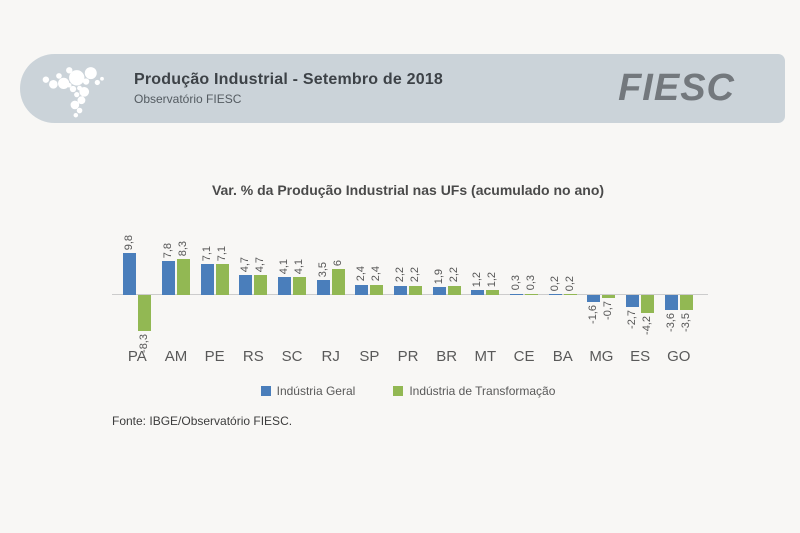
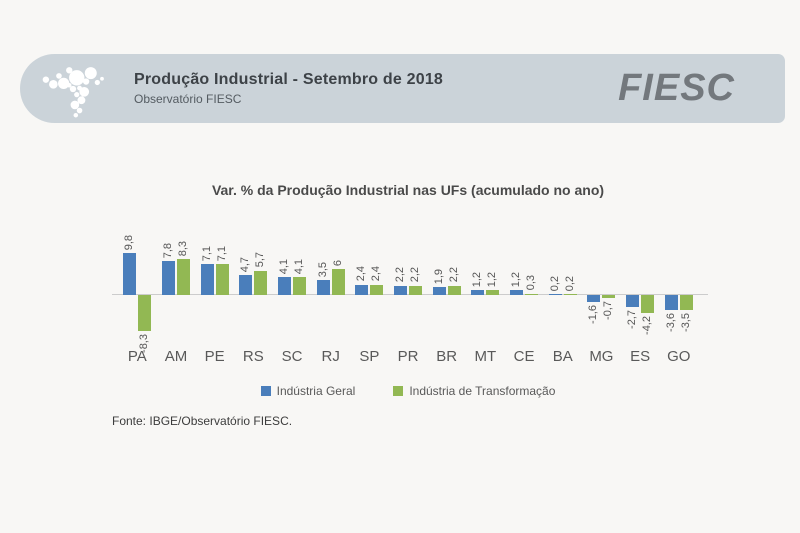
Indústria de Transformação/RS: 4,7 -> 5,7
Indústria Geral/CE: 0,3 -> 1,2
